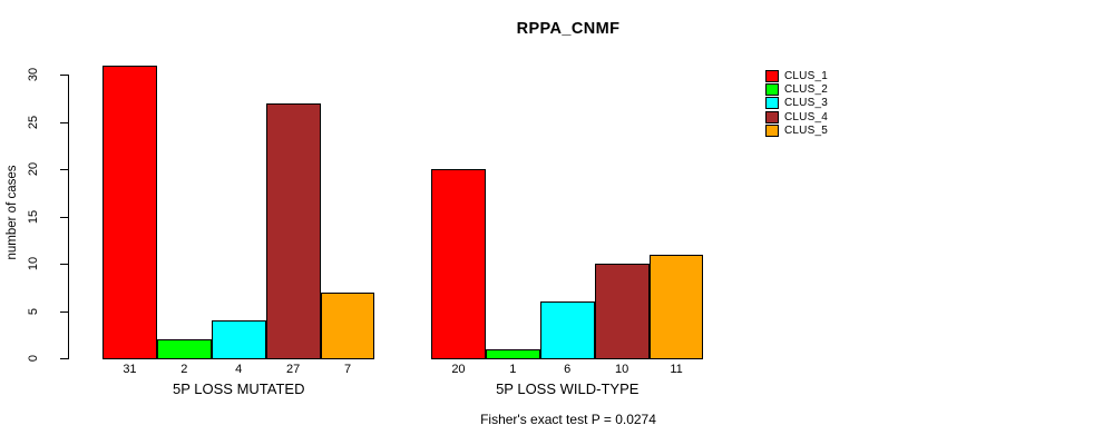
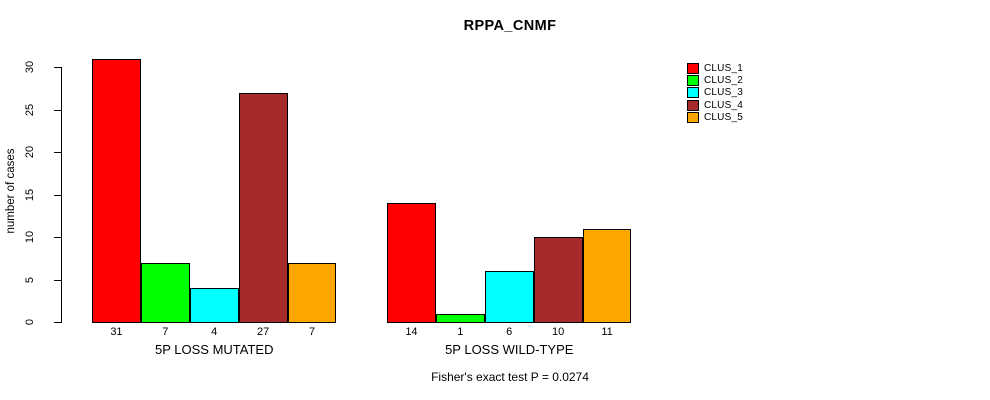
CLUS_2/5P LOSS MUTATED: 2 -> 7
CLUS_1/5P LOSS WILD-TYPE: 20 -> 14
